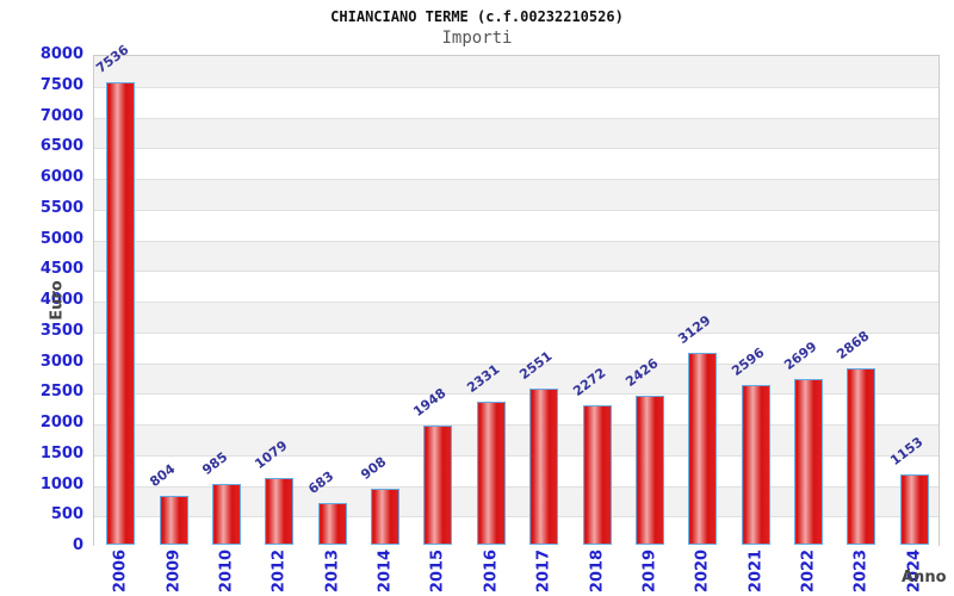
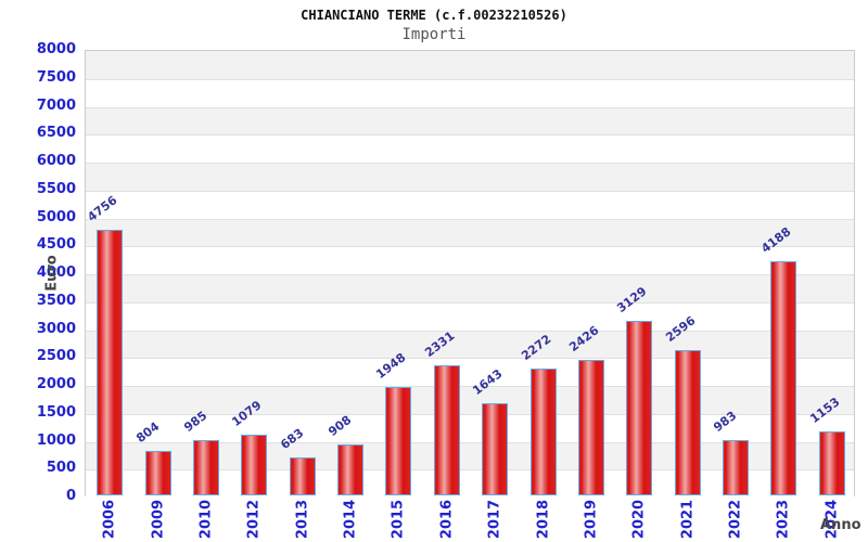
2006: 7536 -> 4756
2017: 2551 -> 1643
2022: 2699 -> 983
2023: 2868 -> 4188
